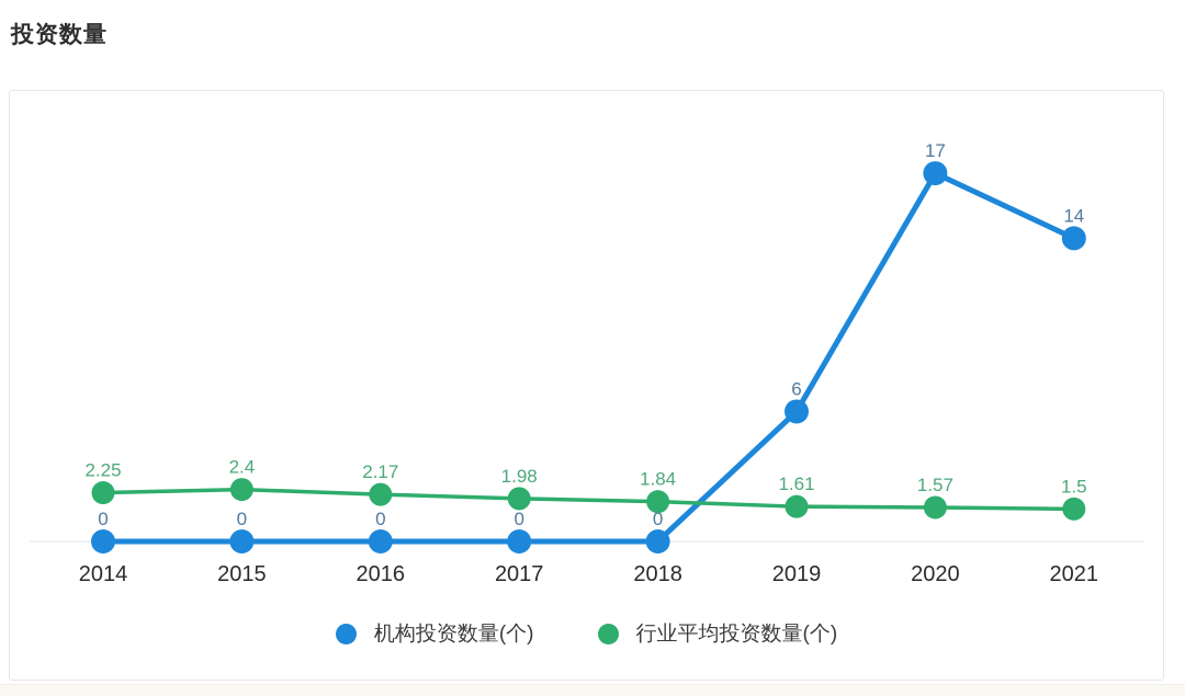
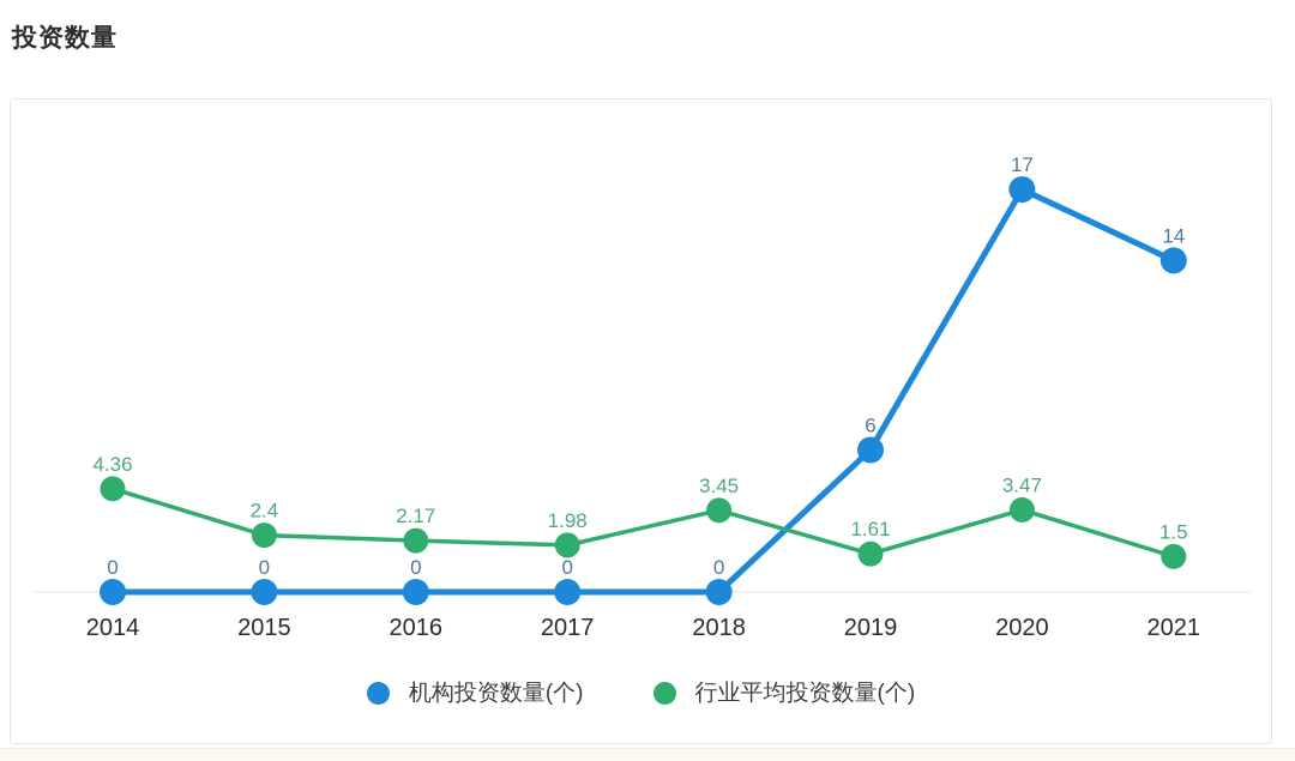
行业平均投资数量(个)/2014: 2.25 -> 4.36
行业平均投资数量(个)/2018: 1.84 -> 3.45
行业平均投资数量(个)/2020: 1.57 -> 3.47
